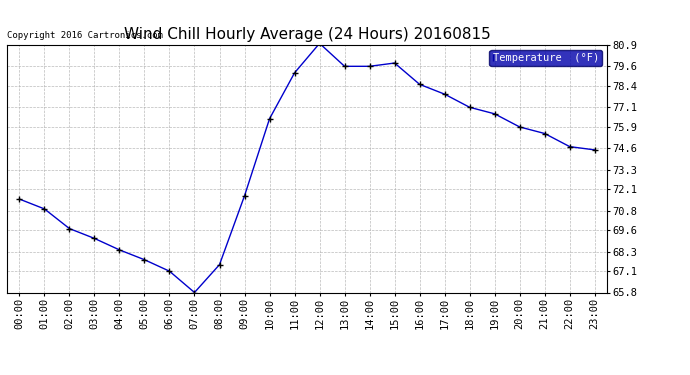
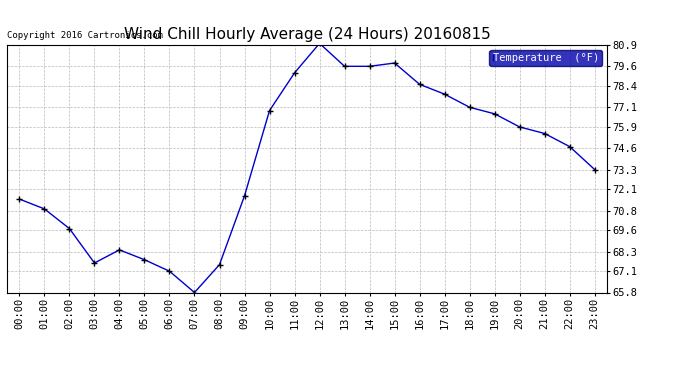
03:00: 69.1 -> 67.6
10:00: 76.4 -> 76.9
23:00: 74.5 -> 73.3
